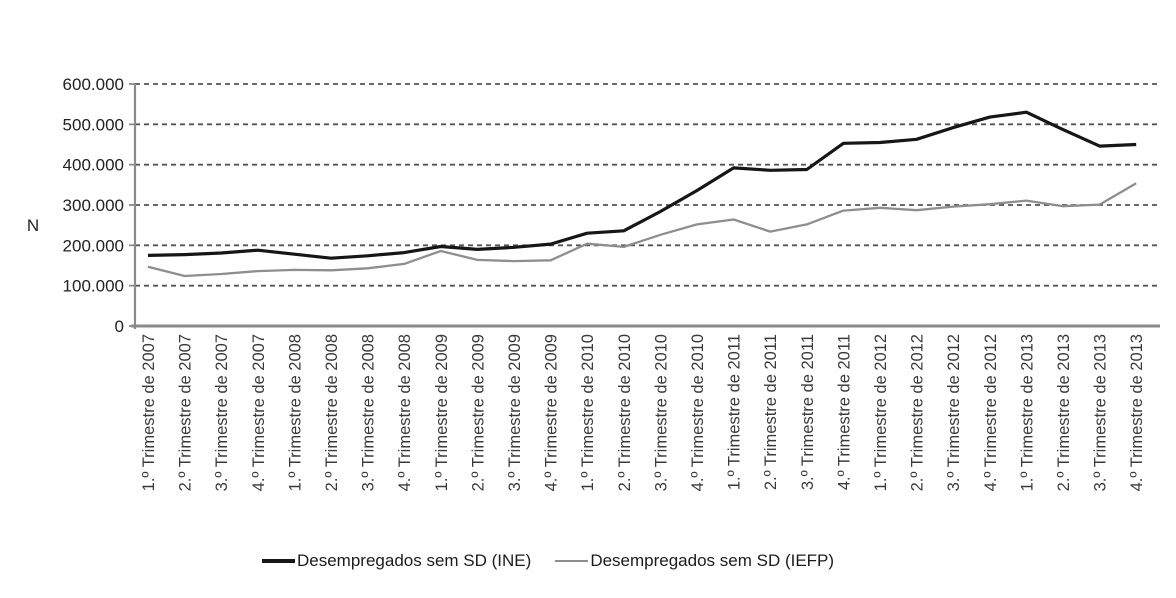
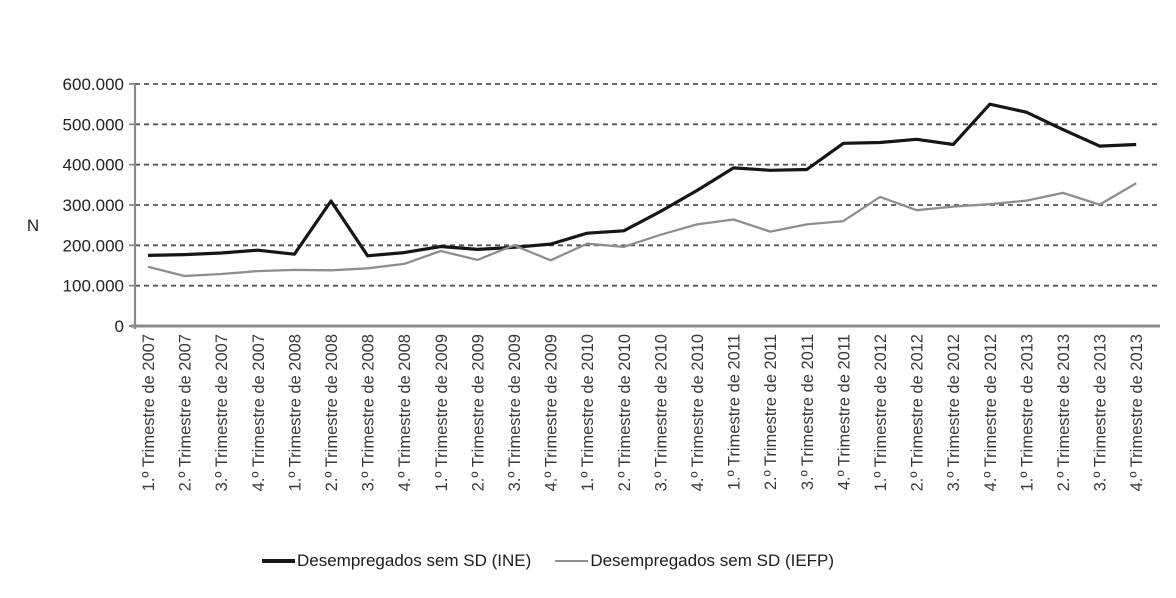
Desempregados sem SD (INE)/2.º Trimestre de 2008: 170000 -> 310000
Desempregados sem SD (IEFP)/3.º Trimestre de 2009: 160000 -> 200000
Desempregados sem SD (IEFP)/4.º Trimestre de 2011: 290000 -> 260000
Desempregados sem SD (IEFP)/1.º Trimestre de 2012: 290000 -> 320000
Desempregados sem SD (INE)/3.º Trimestre de 2012: 490000 -> 450000
Desempregados sem SD (INE)/4.º Trimestre de 2012: 520000 -> 550000
Desempregados sem SD (IEFP)/2.º Trimestre de 2013: 300000 -> 330000
